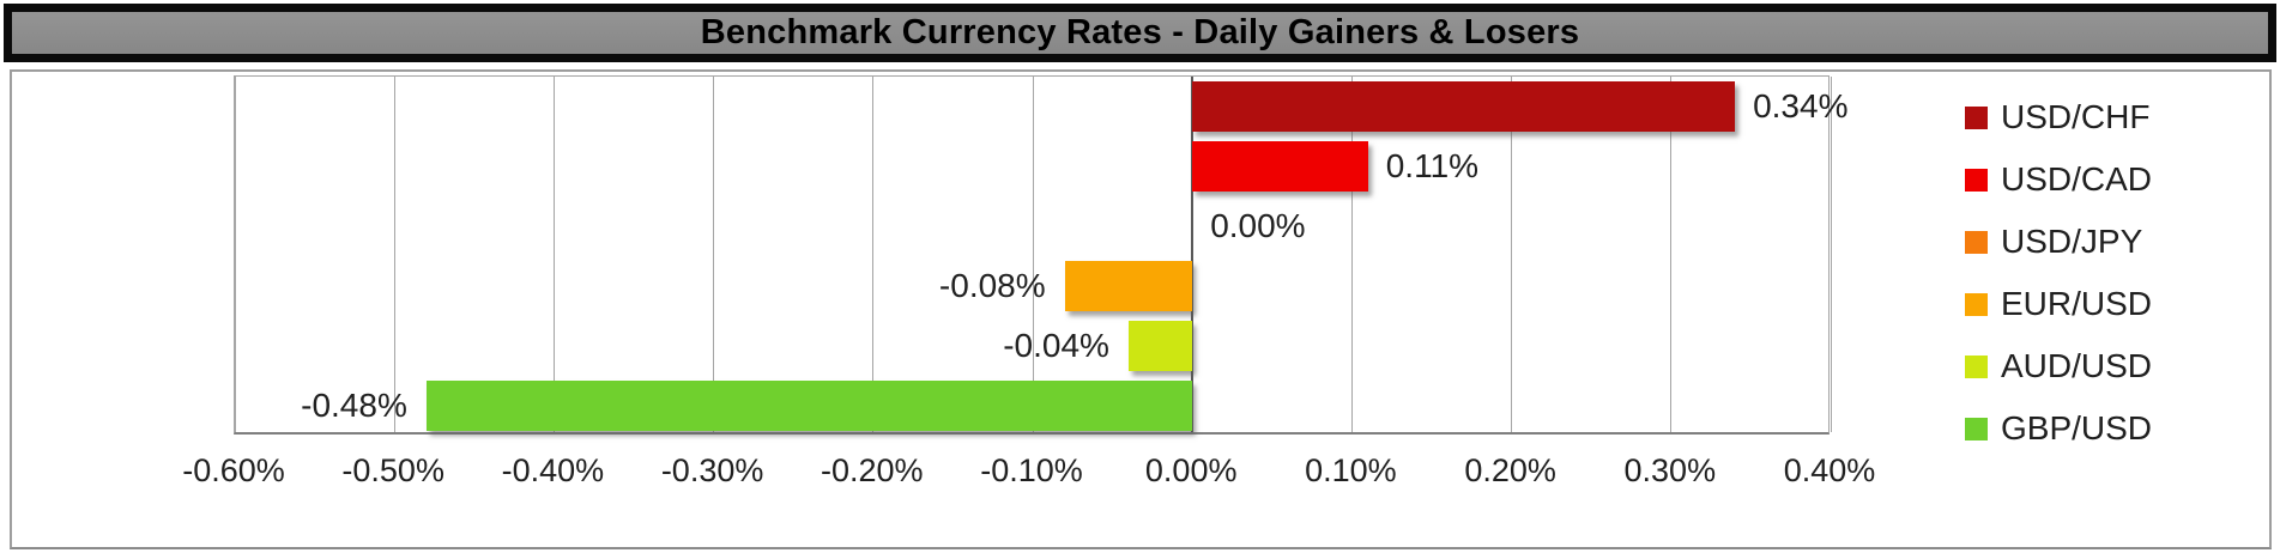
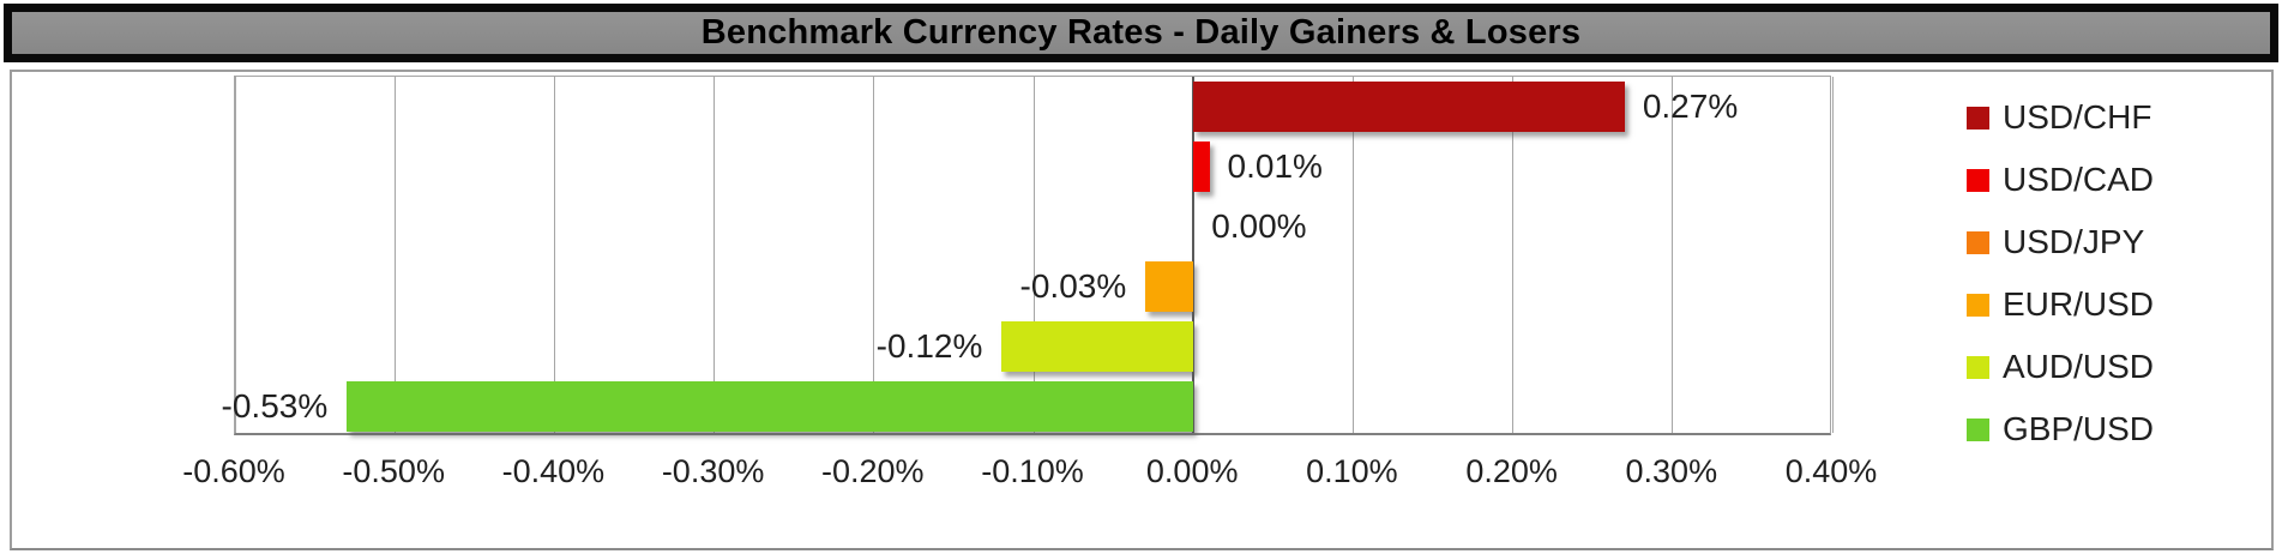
USD/CHF: 0.34% -> 0.27%
USD/CAD: 0.11% -> 0.01%
EUR/USD: -0.08% -> -0.03%
AUD/USD: -0.04% -> -0.12%
GBP/USD: -0.48% -> -0.53%
